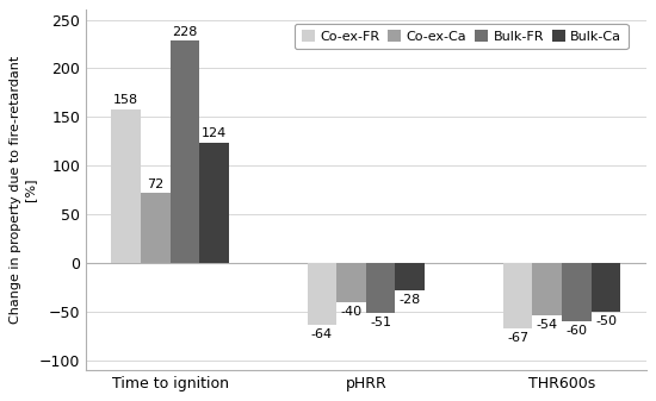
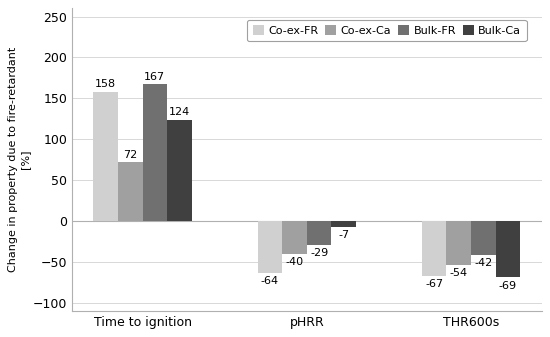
Bulk-FR/Time to ignition: 228 -> 167
Bulk-FR/pHRR: -51 -> -29
Bulk-Ca/pHRR: -28 -> -7
Bulk-FR/THR600s: -60 -> -42
Bulk-Ca/THR600s: -50 -> -69
